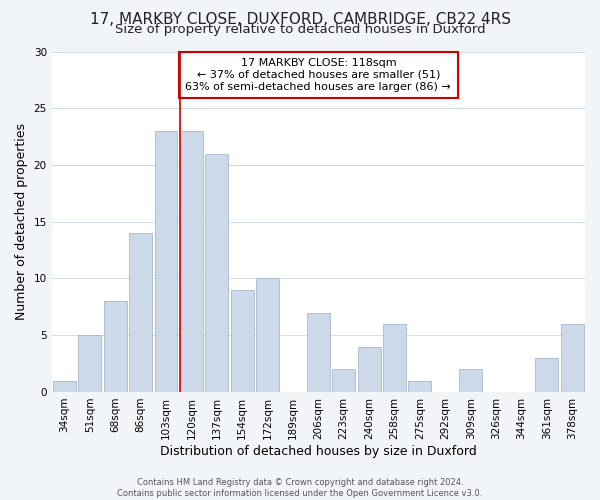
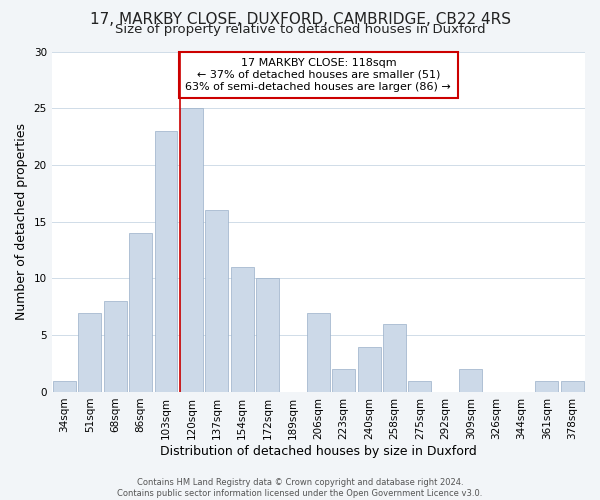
51sqm: 5 -> 7
120sqm: 23 -> 25
137sqm: 21 -> 16
154sqm: 9 -> 11
361sqm: 3 -> 1
378sqm: 6 -> 1
